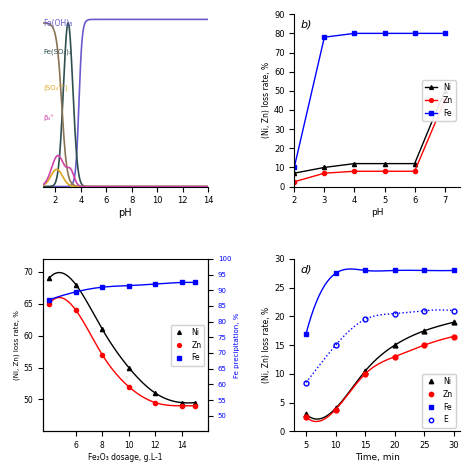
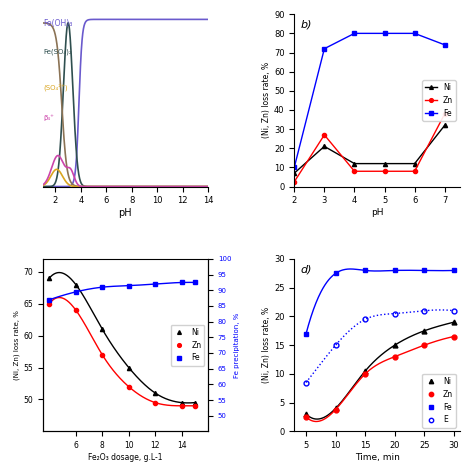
Ni/3: 10 -> 21
Zn/3: 7 -> 27
Fe/3: 78 -> 72
Ni/7: 50 -> 32
Zn/7: 45 -> 38
Fe/7: 80 -> 74
